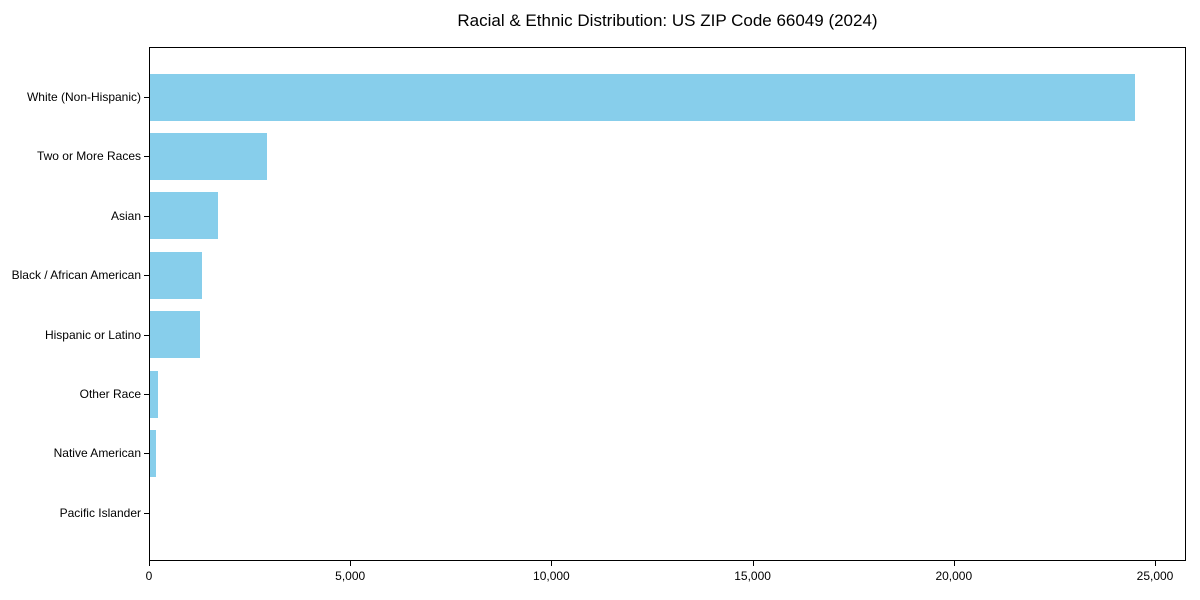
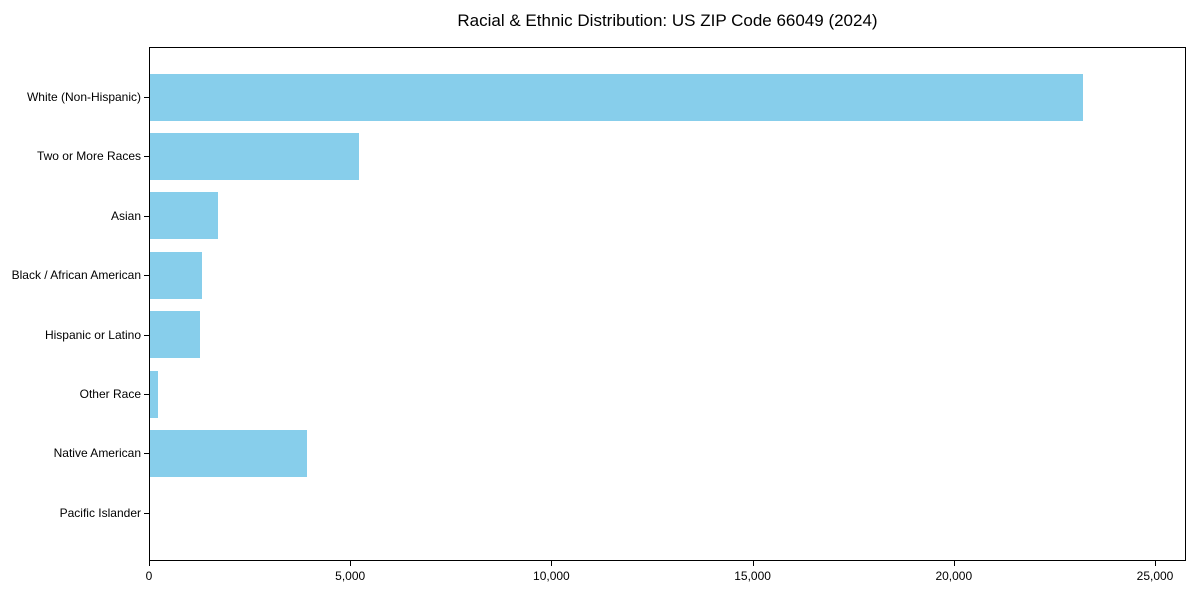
White (Non-Hispanic): 24500 -> 23200
Two or More Races: 2900 -> 5200
Native American: 200 -> 3900
